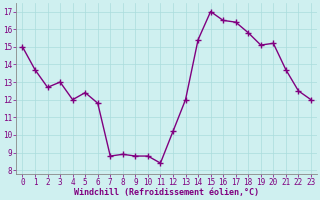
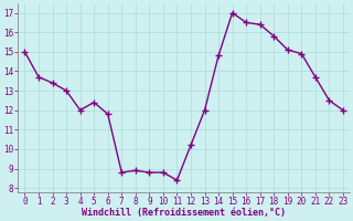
2: 12.7 -> 13.4
14: 15.4 -> 14.8
20: 15.2 -> 14.9
